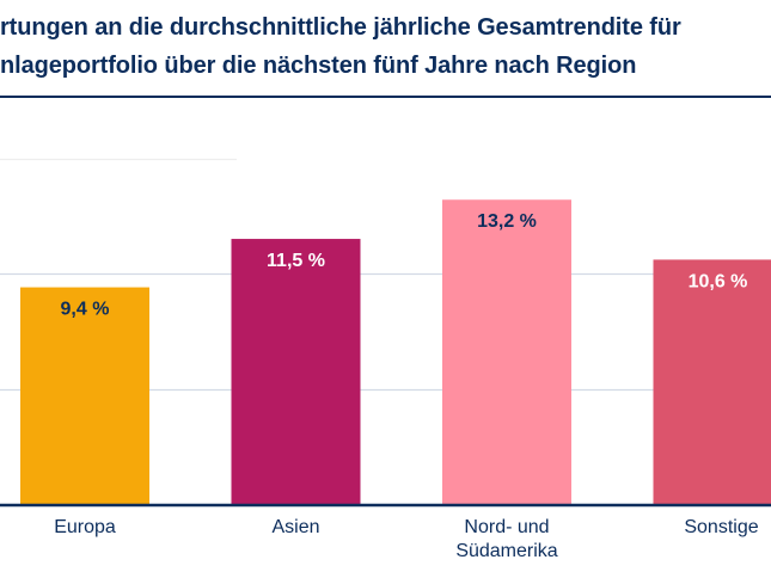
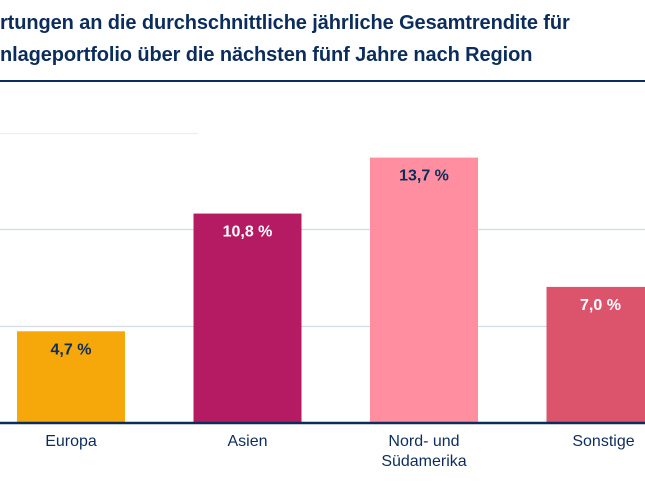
Europa: 9,4 -> 4,7
Asien: 11,5 -> 10,8
Nord- und Südamerika: 13,2 -> 13,7
Sonstige: 10,6 -> 7,0
